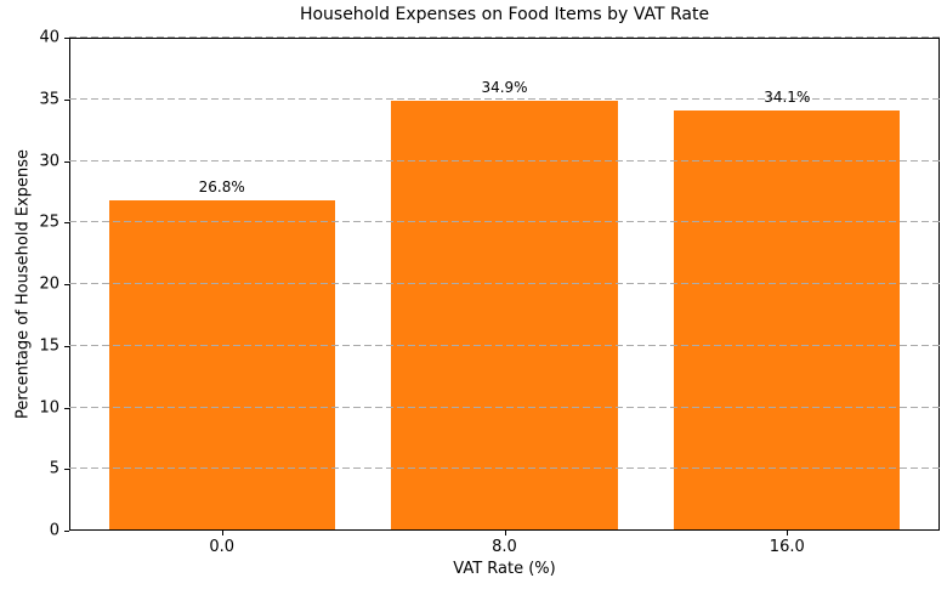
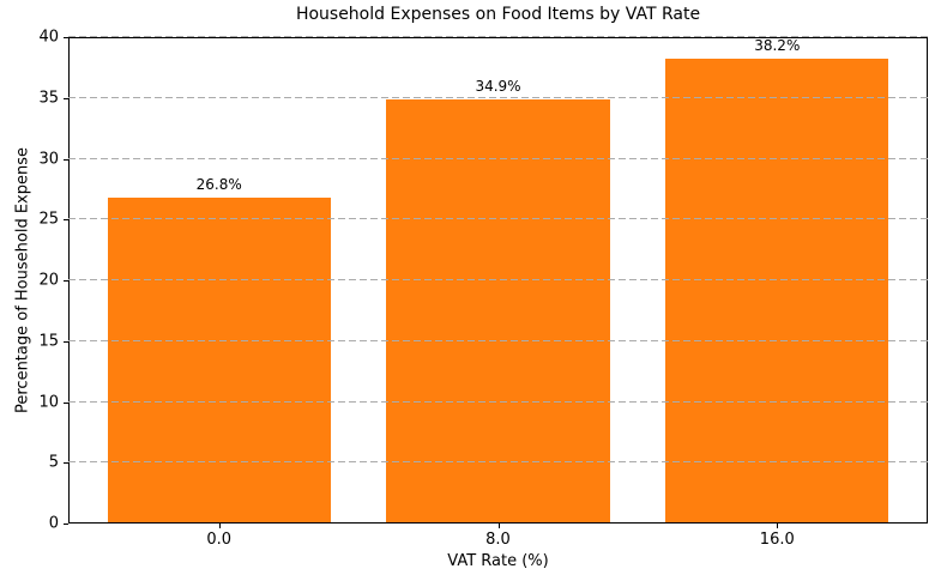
16.0: 34.1% -> 38.2%
